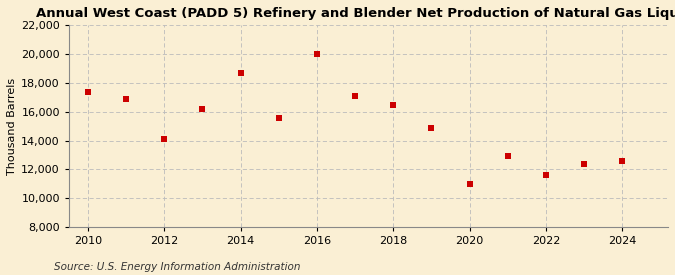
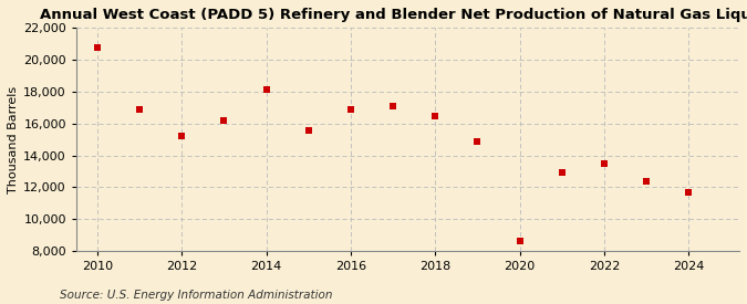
2010: 17,400 -> 20,800
2012: 14,100 -> 15,200
2014: 18,700 -> 18,100
2016: 20,000 -> 16,900
2020: 11,000 -> 8,600
2022: 11,600 -> 13,500
2024: 12,600 -> 11,700
